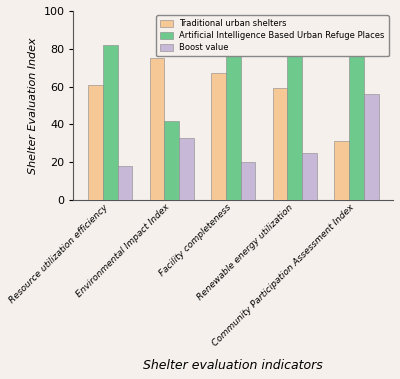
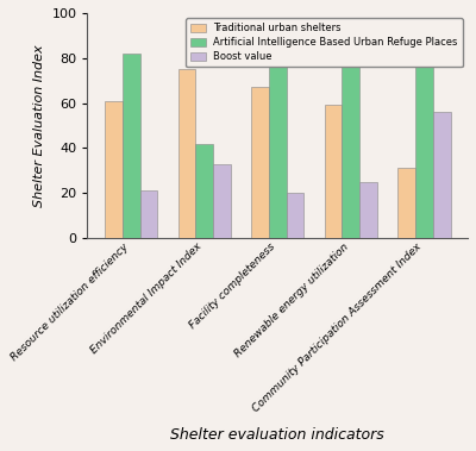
Boost value/Resource utilization efficiency: 18 -> 21
